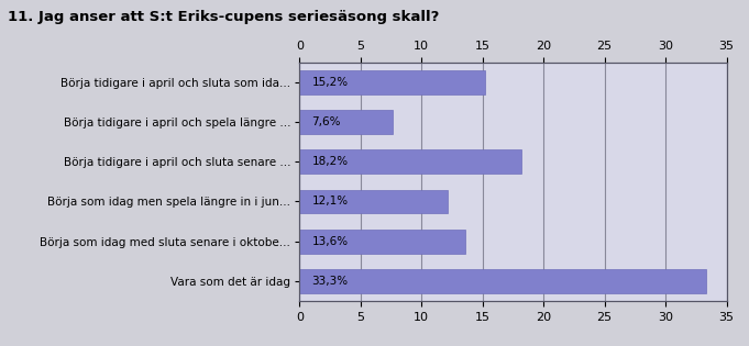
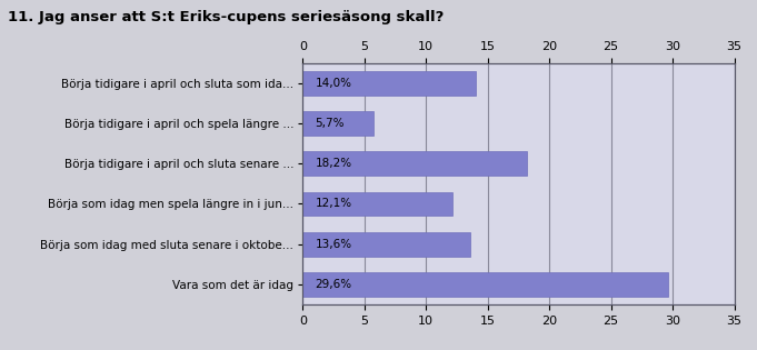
Börja tidigare i april och sluta som ida...: 15,2% -> 14,0%
Börja tidigare i april och spela längre ...: 7,6% -> 5,7%
Vara som det är idag: 33,3% -> 29,6%
